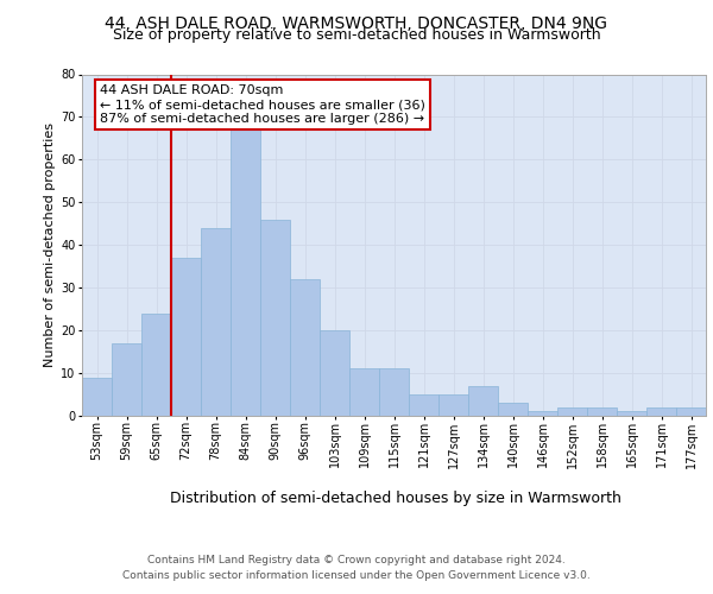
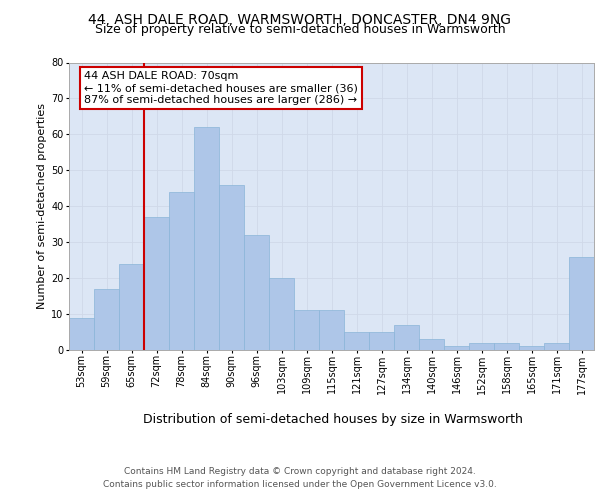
84sqm: 67 -> 62
177sqm: 2 -> 26
